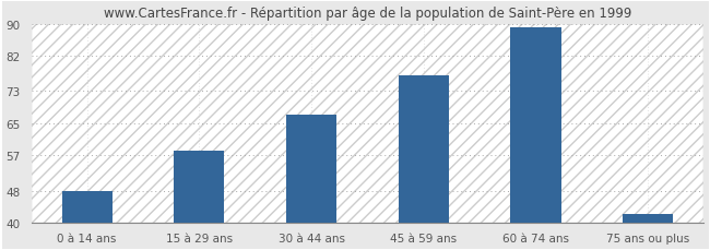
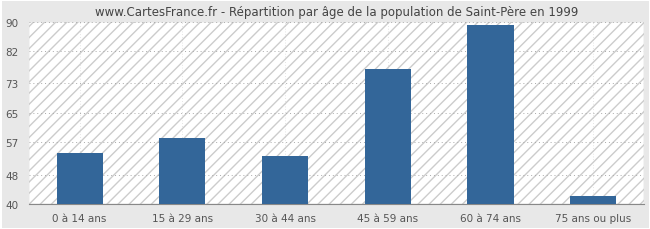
0 à 14 ans: 48 -> 54
30 à 44 ans: 67 -> 53
